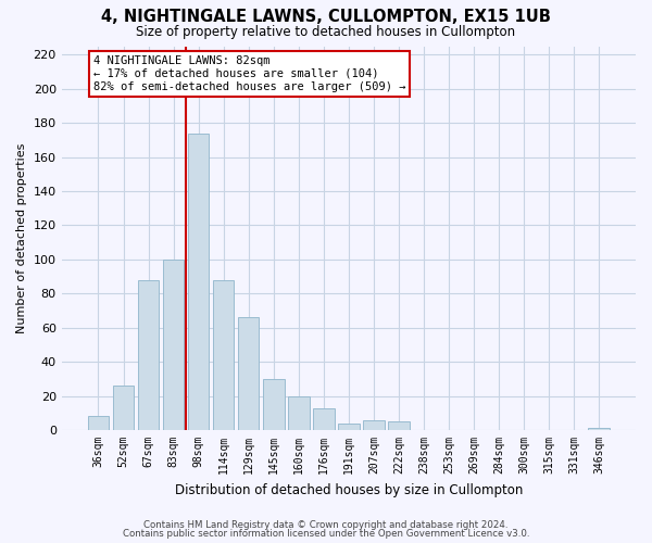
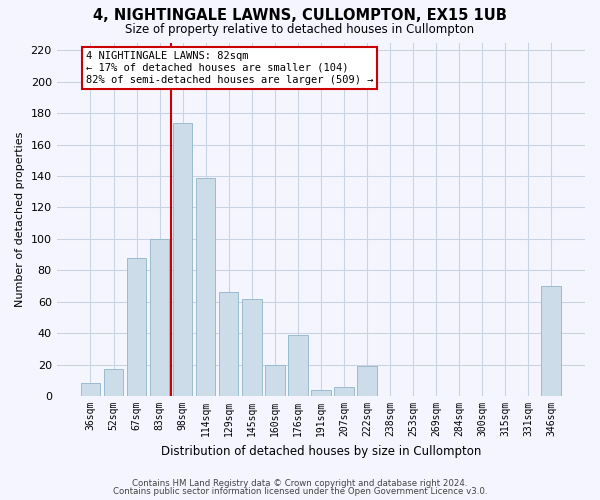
52sqm: 26 -> 17
114sqm: 88 -> 139
145sqm: 30 -> 62
176sqm: 13 -> 39
222sqm: 5 -> 19
346sqm: 1 -> 70
